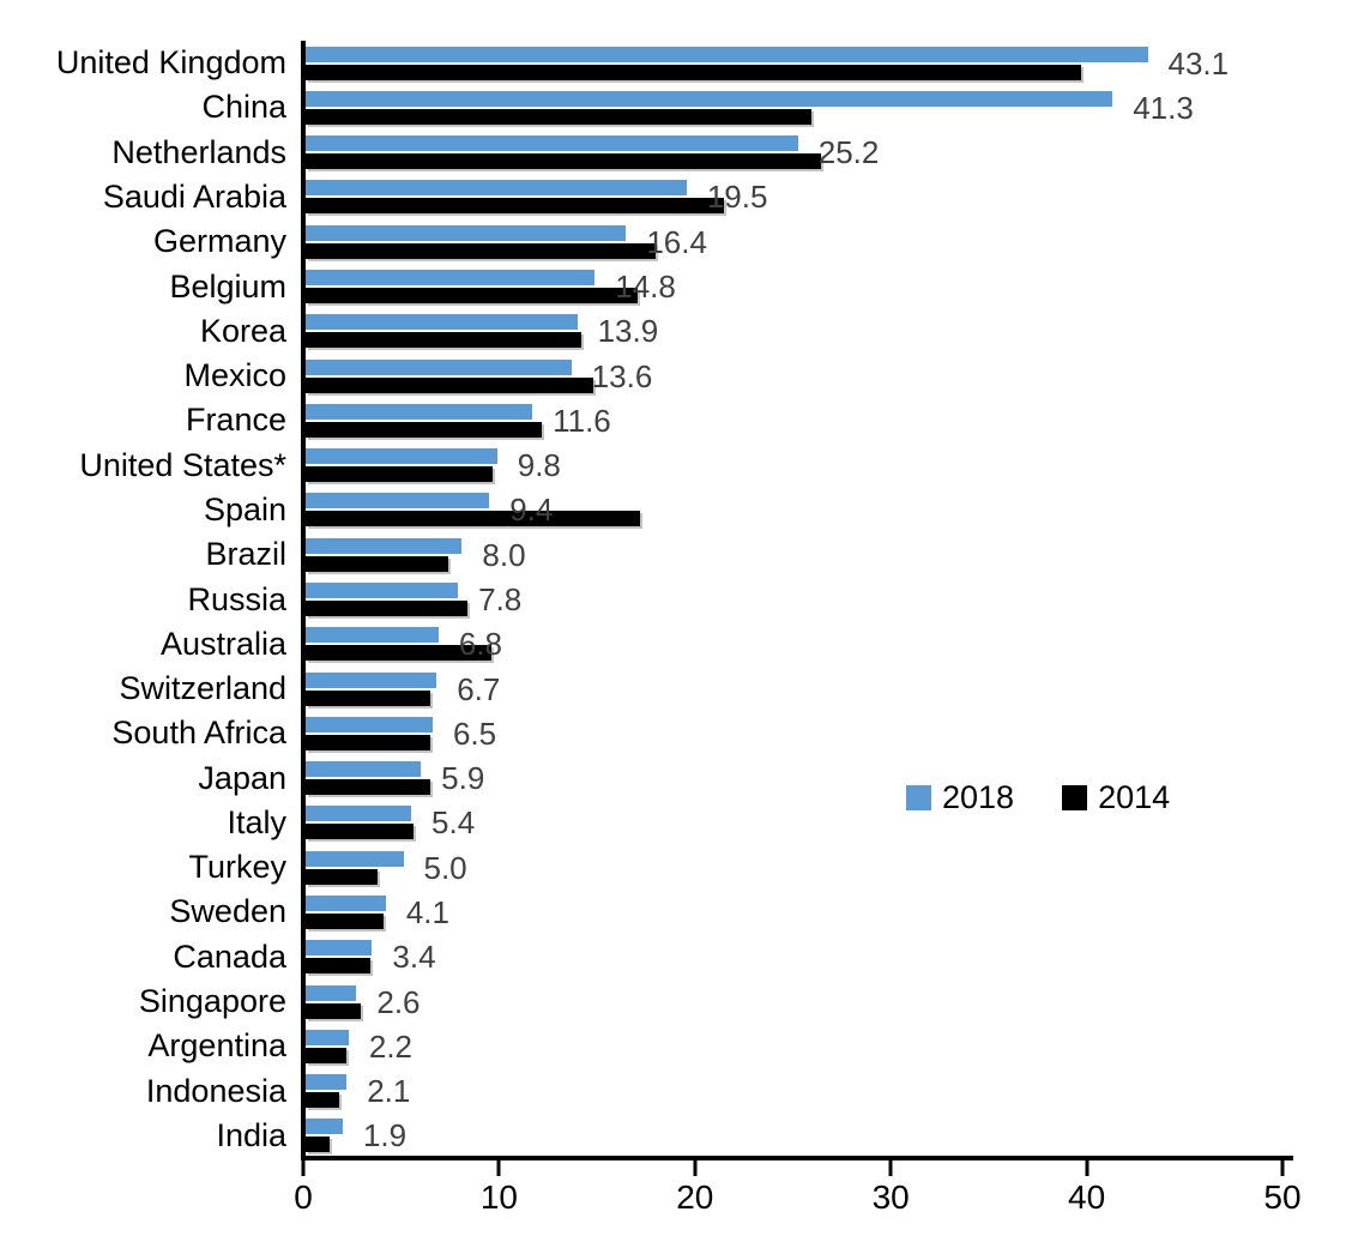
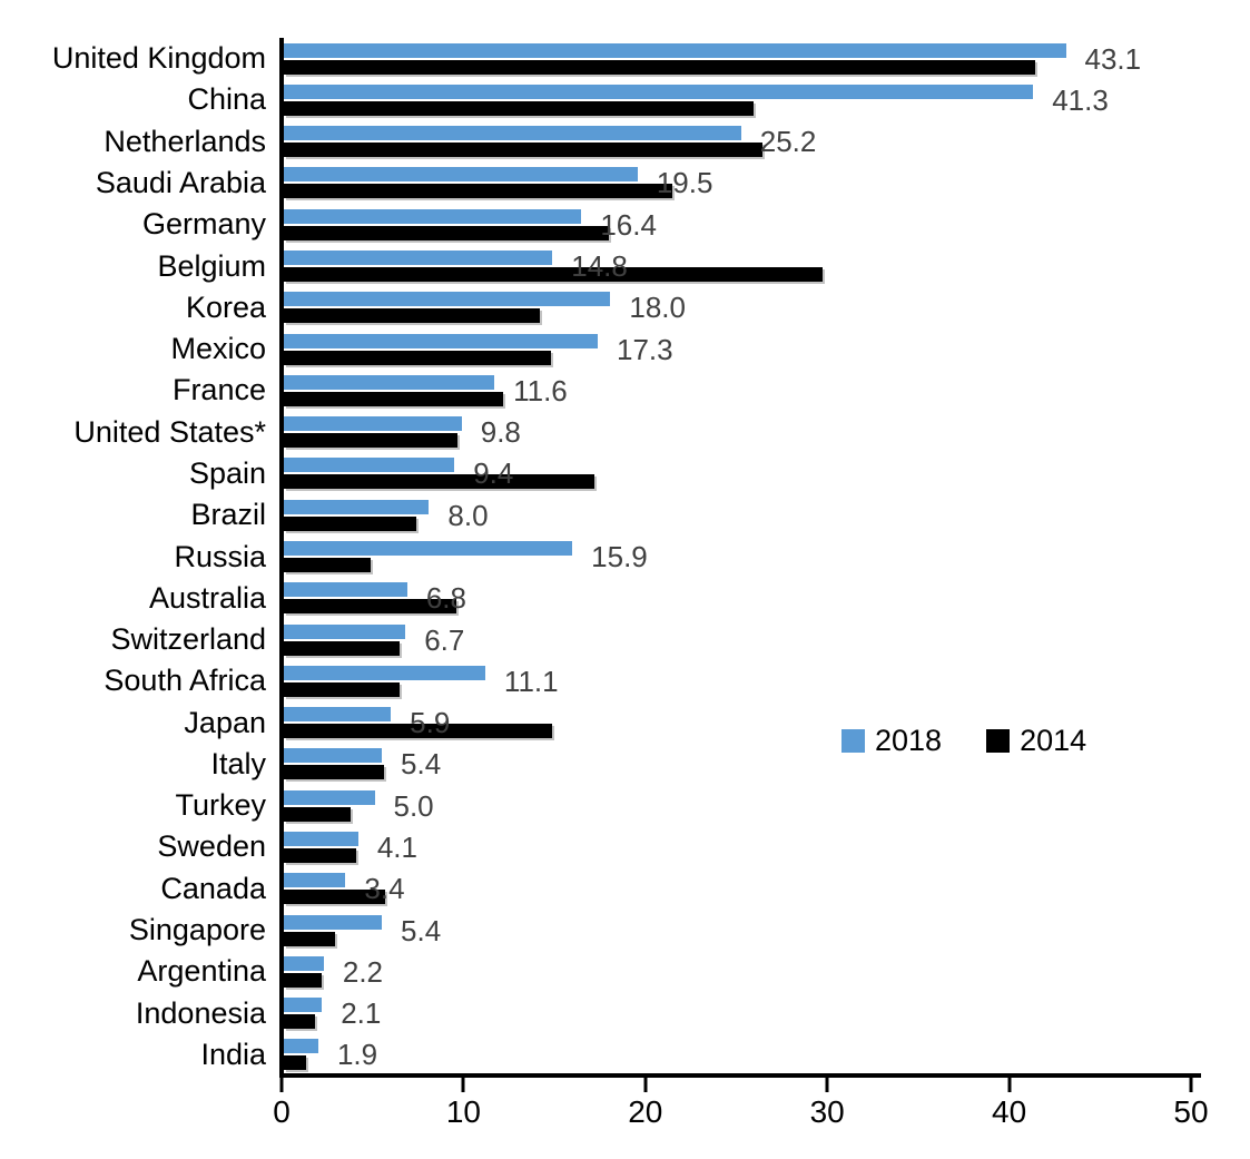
2014/United Kingdom: 39.7 -> 41.4
2014/Belgium: 17.0 -> 29.7
2018/Korea: 13.9 -> 18.0
2018/Mexico: 13.6 -> 17.3
2018/Russia: 7.8 -> 15.9
2014/Russia: 8.3 -> 4.8
2018/South Africa: 6.5 -> 11.1
2014/Japan: 6.4 -> 14.8
2014/Canada: 3.3 -> 5.6
2018/Singapore: 2.6 -> 5.4
